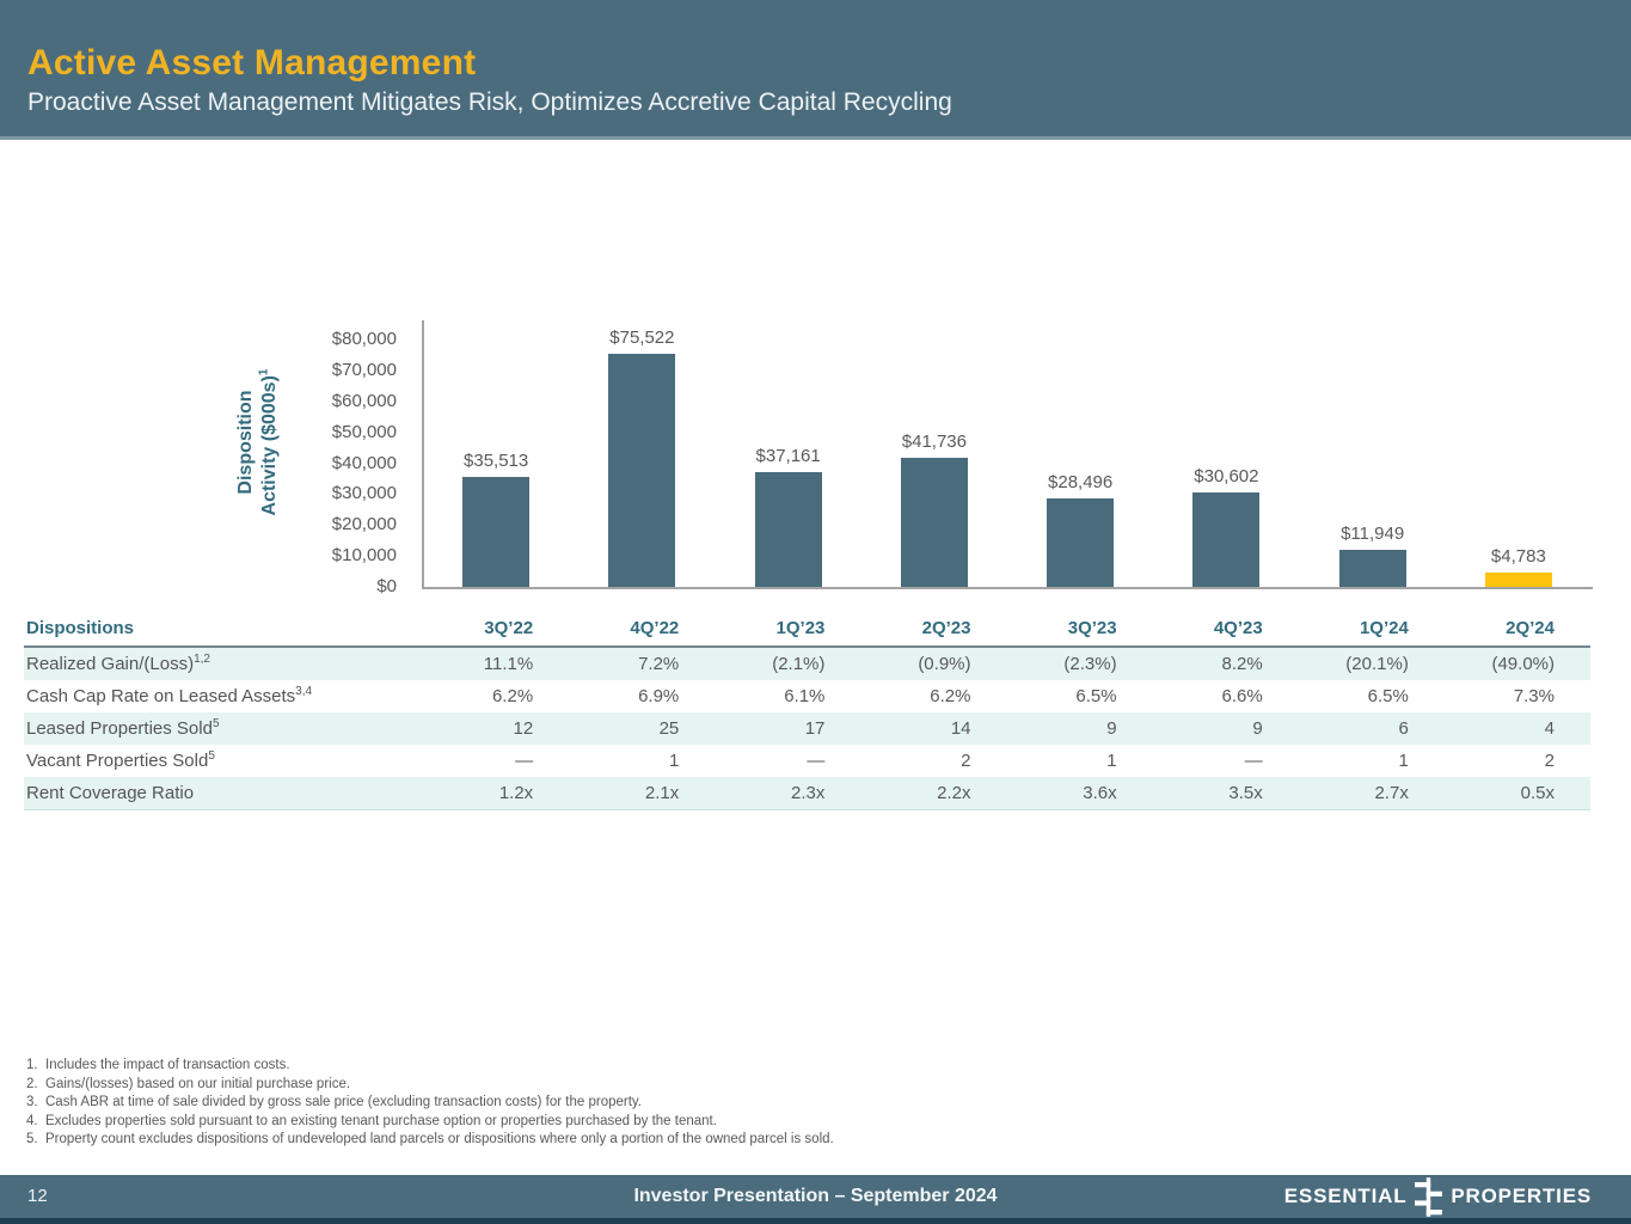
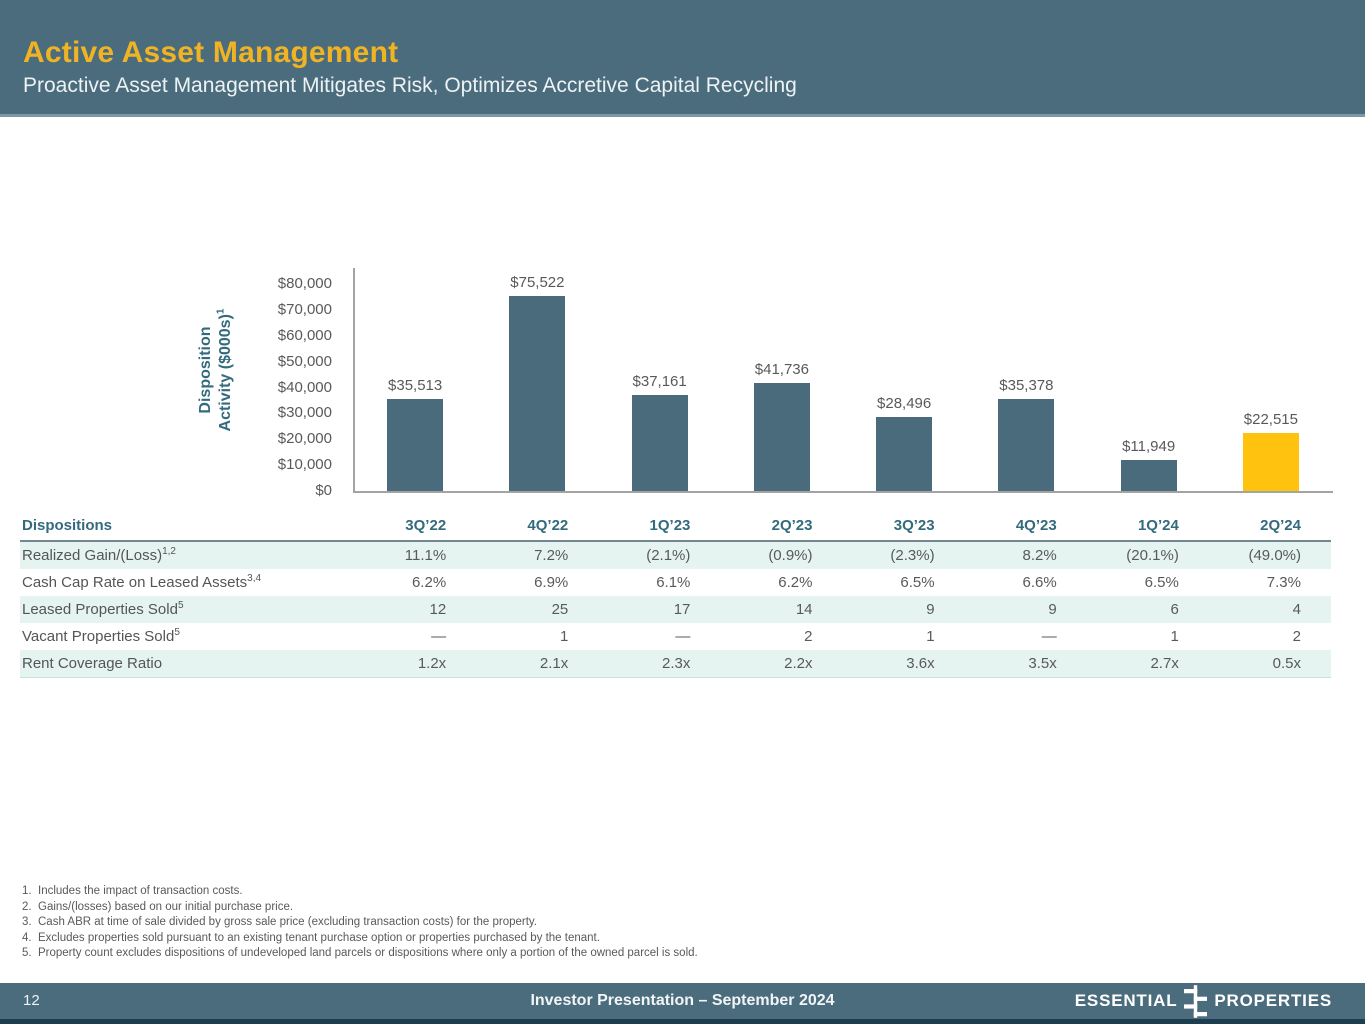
4Q’23: $30,602 -> $35,378
2Q’24: $4,783 -> $22,515
